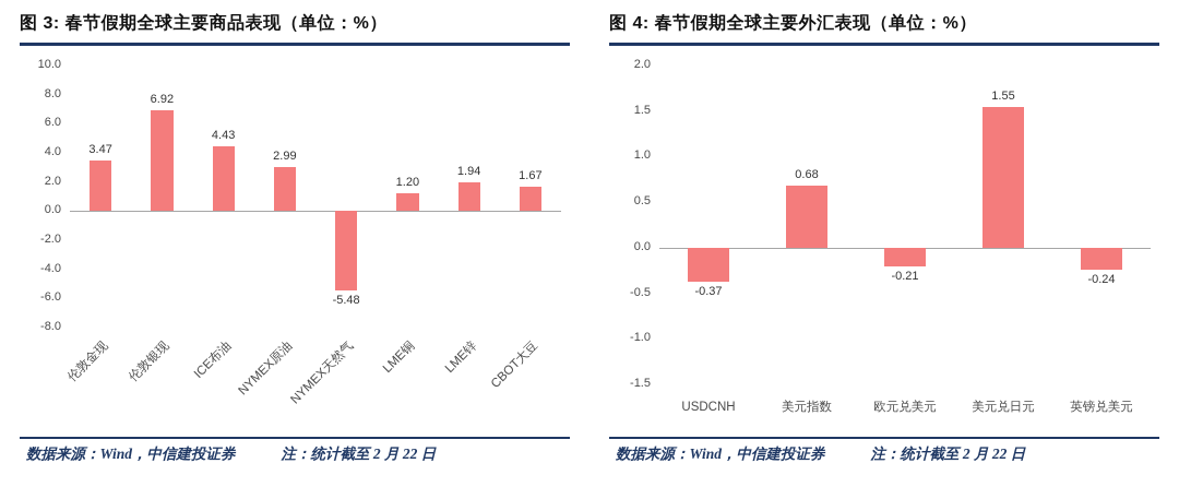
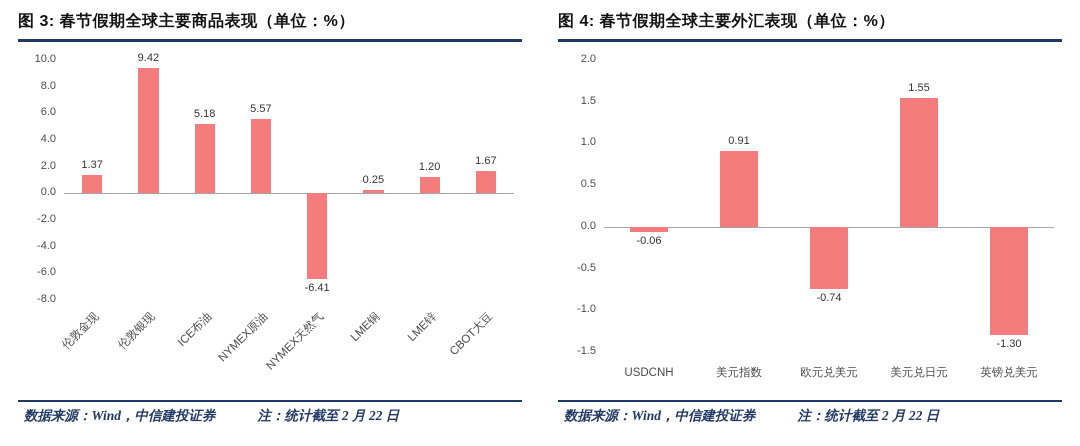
图 3: 春节假期全球主要商品表现（单位：%）/伦敦金现: 3.47 -> 1.37
图 3: 春节假期全球主要商品表现（单位：%）/伦敦银现: 6.92 -> 9.42
图 3: 春节假期全球主要商品表现（单位：%）/ICE布油: 4.43 -> 5.18
图 3: 春节假期全球主要商品表现（单位：%）/NYMEX原油: 2.99 -> 5.57
图 3: 春节假期全球主要商品表现（单位：%）/NYMEX天然气: -5.48 -> -6.41
图 3: 春节假期全球主要商品表现（单位：%）/LME铜: 1.20 -> 0.25
图 3: 春节假期全球主要商品表现（单位：%）/LME锌: 1.94 -> 1.20
图 4: 春节假期全球主要外汇表现（单位：%）/USDCNH: -0.37 -> -0.06
图 4: 春节假期全球主要外汇表现（单位：%）/美元指数: 0.68 -> 0.91
图 4: 春节假期全球主要外汇表现（单位：%）/欧元兑美元: -0.21 -> -0.74
图 4: 春节假期全球主要外汇表现（单位：%）/英镑兑美元: -0.24 -> -1.30
